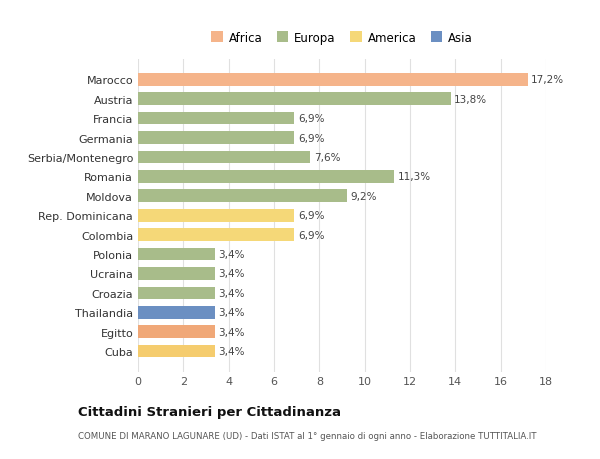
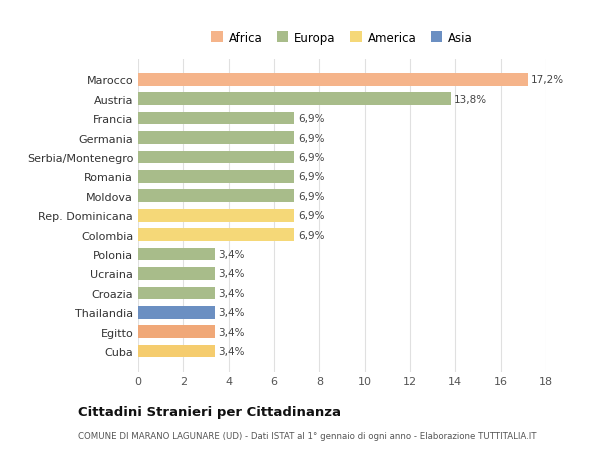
Serbia/Montenegro: 7,6% -> 6,9%
Romania: 11,3% -> 6,9%
Moldova: 9,2% -> 6,9%
